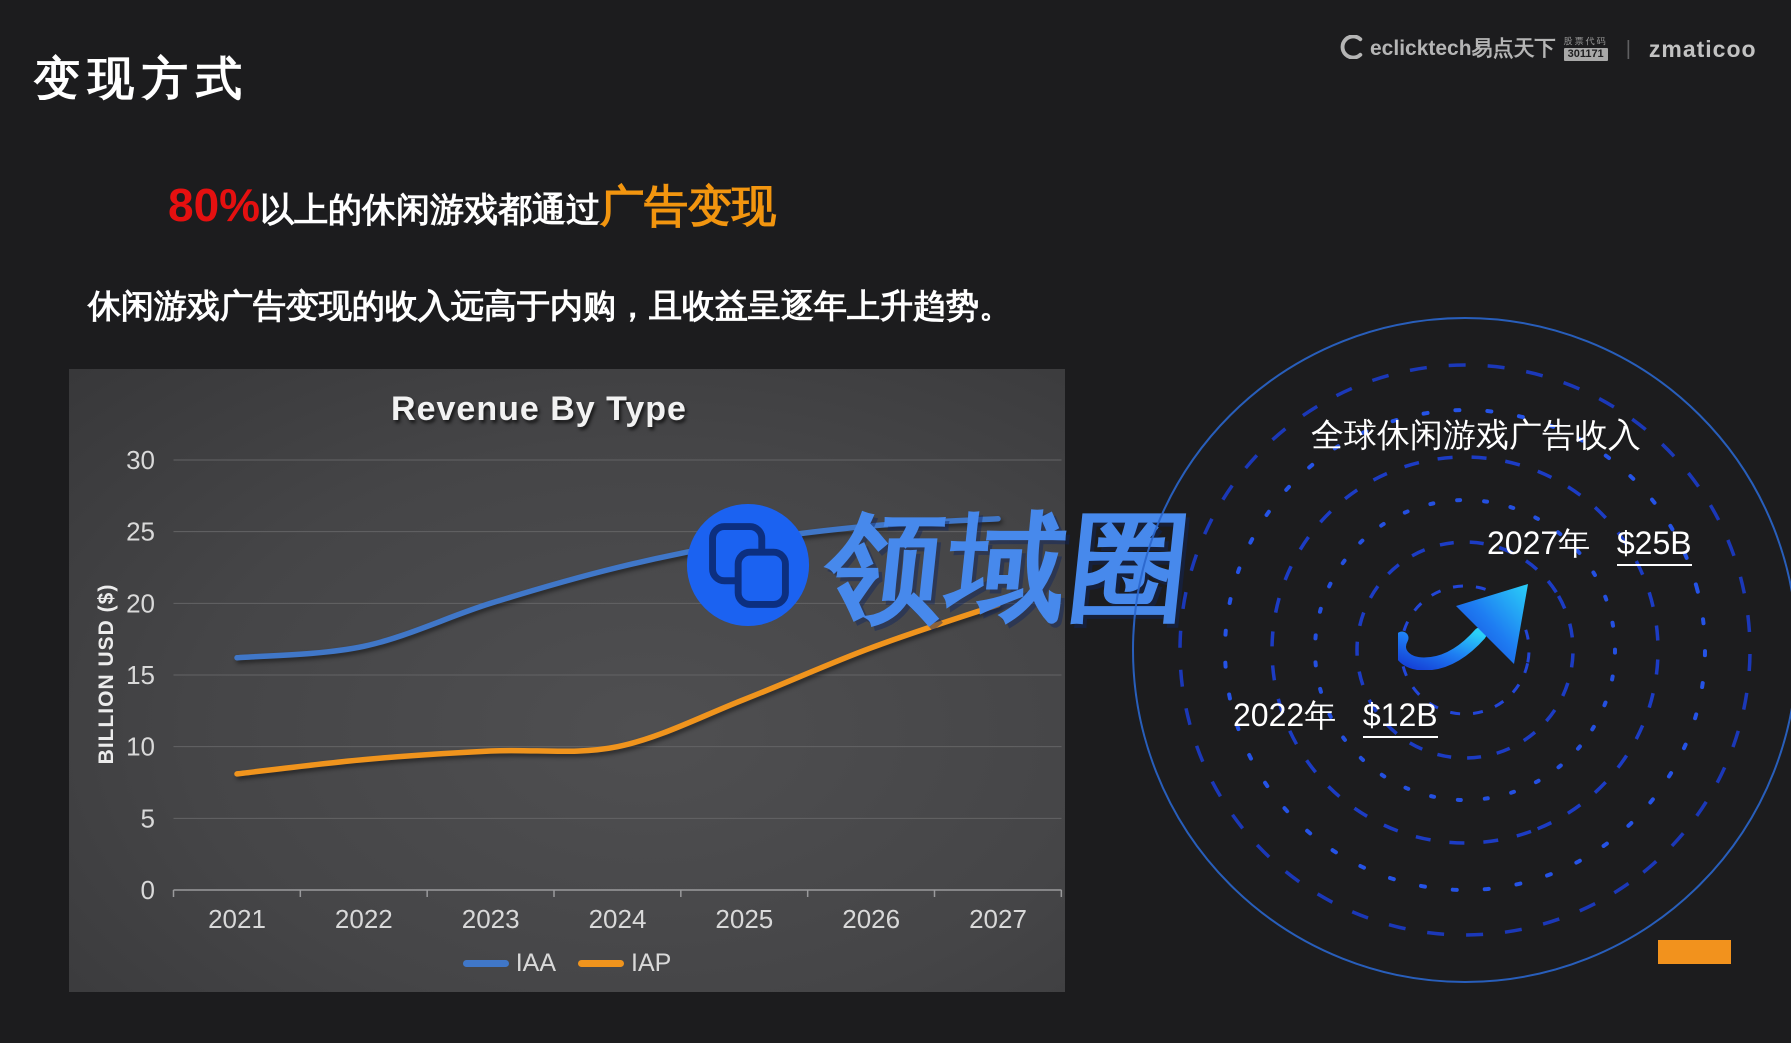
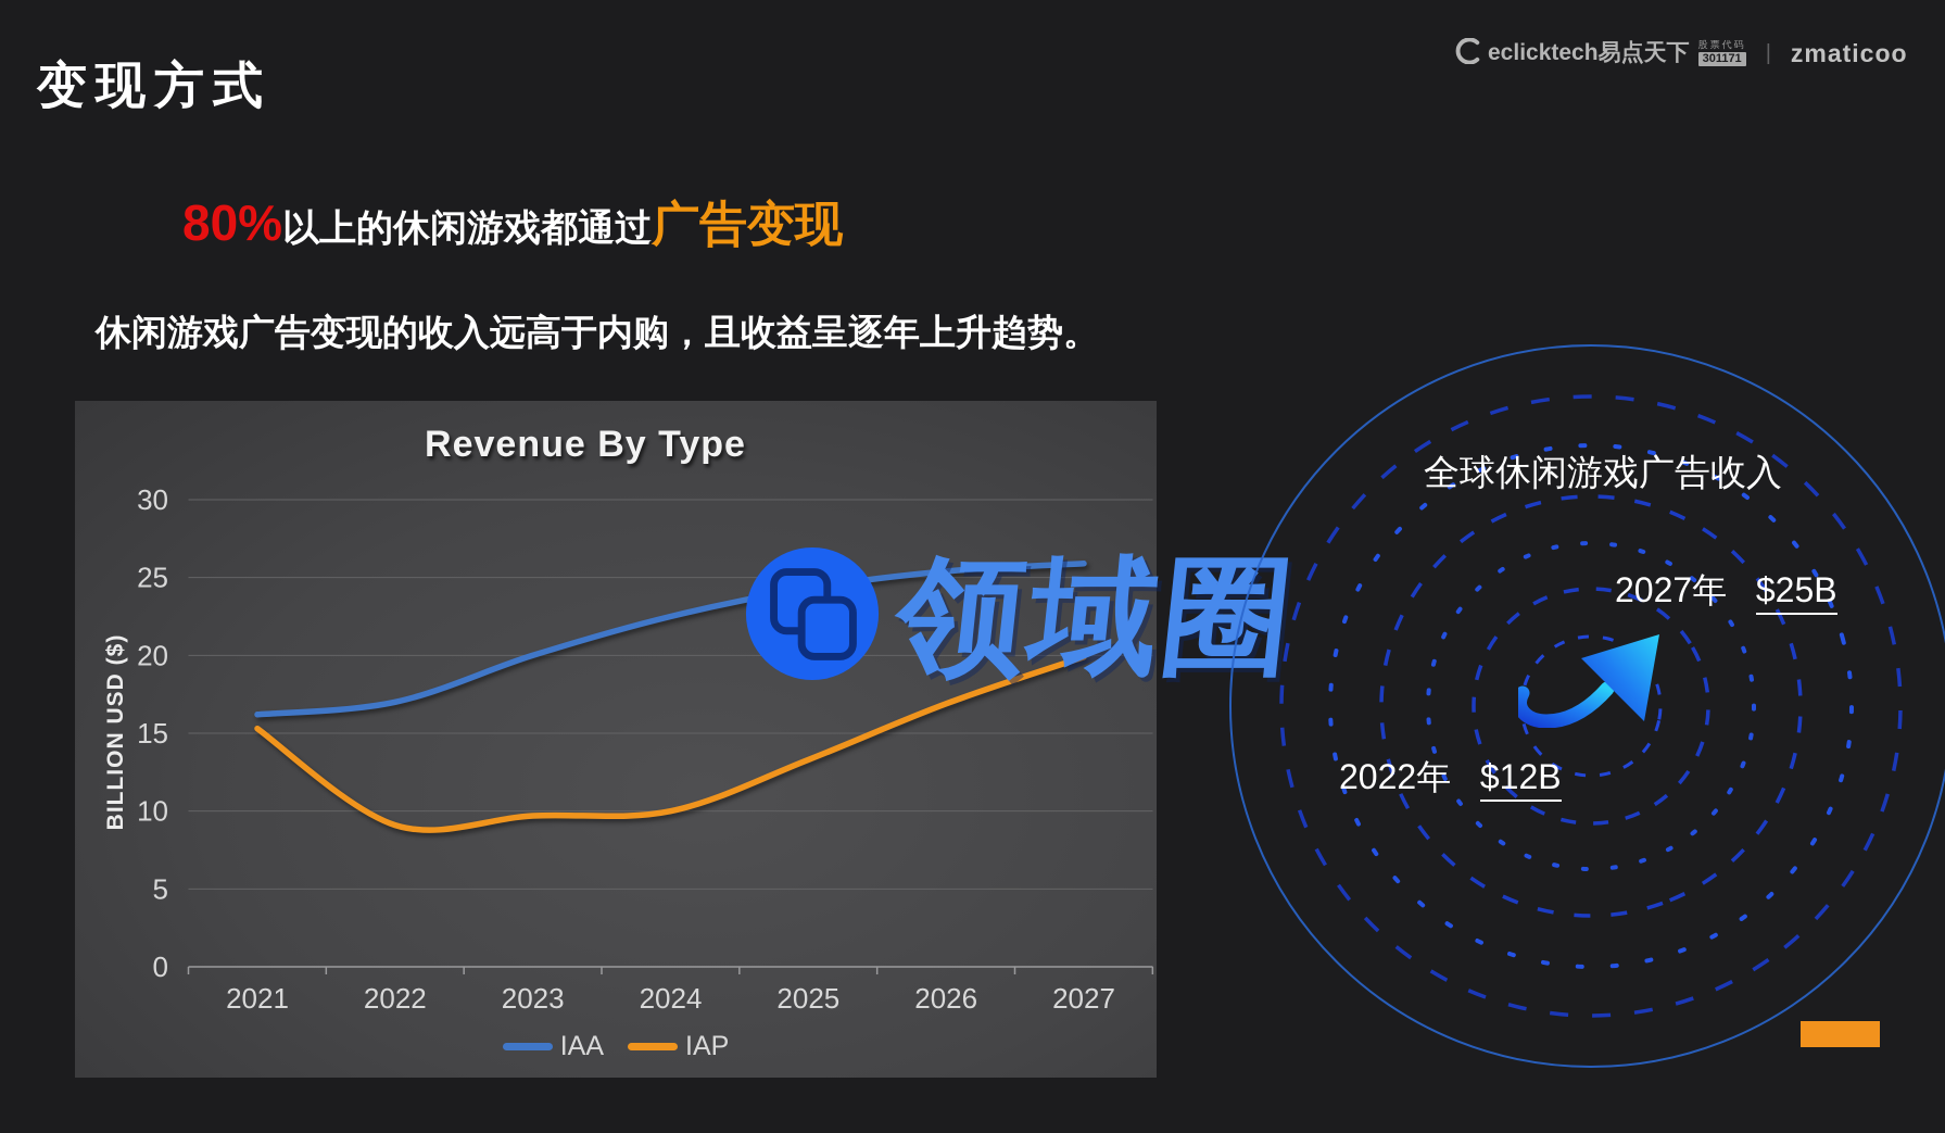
IAP/2021: 8.1 -> 15.3
